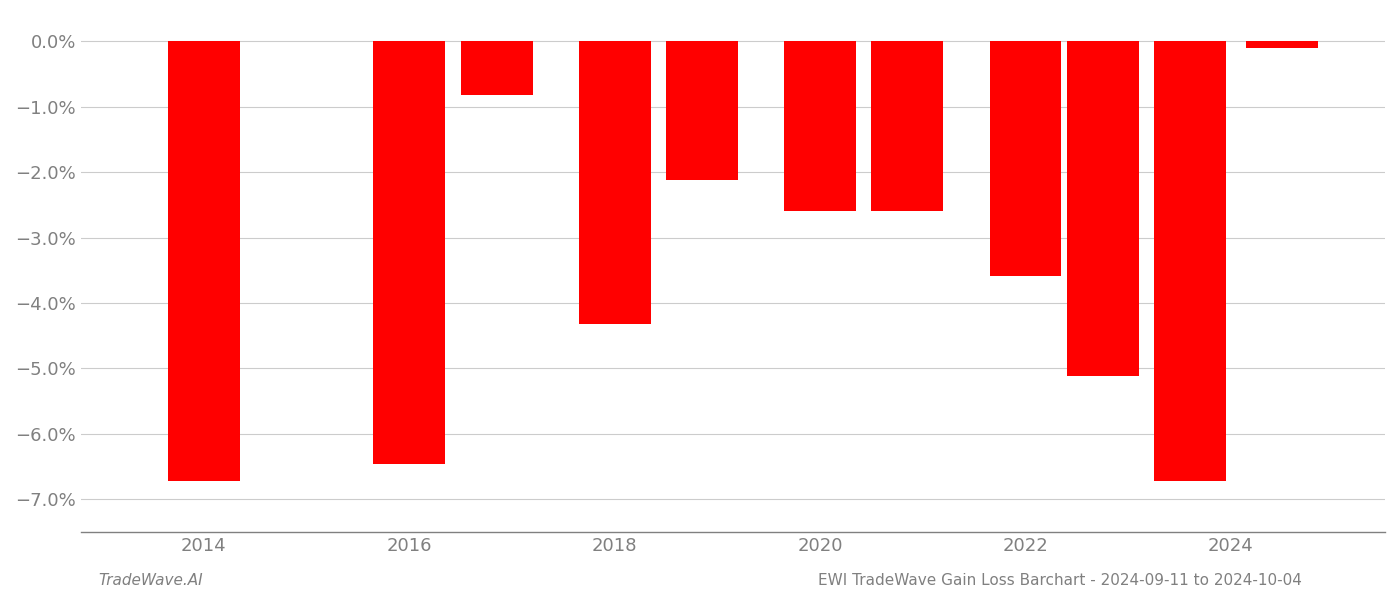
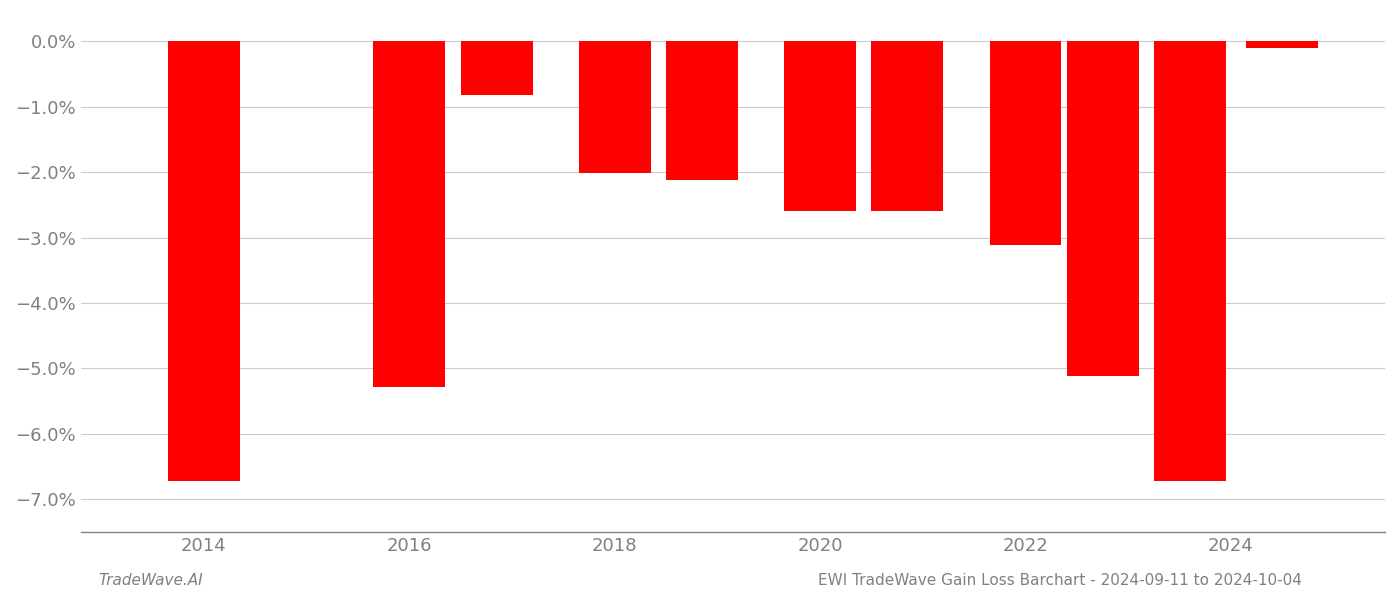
2016: -6.46% -> -5.28%
2018: -4.32% -> -2.02%
2022: -3.58% -> -3.12%
